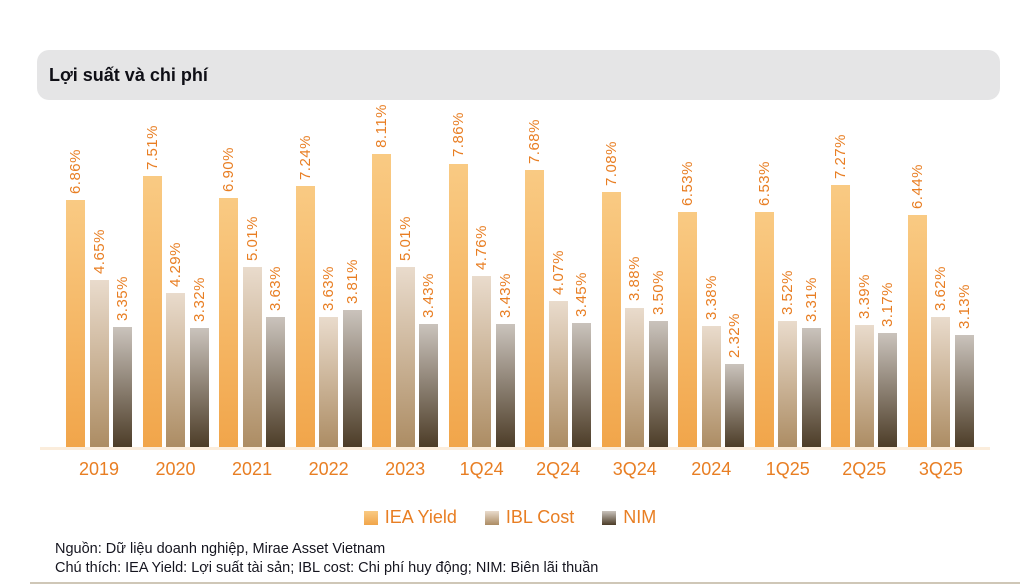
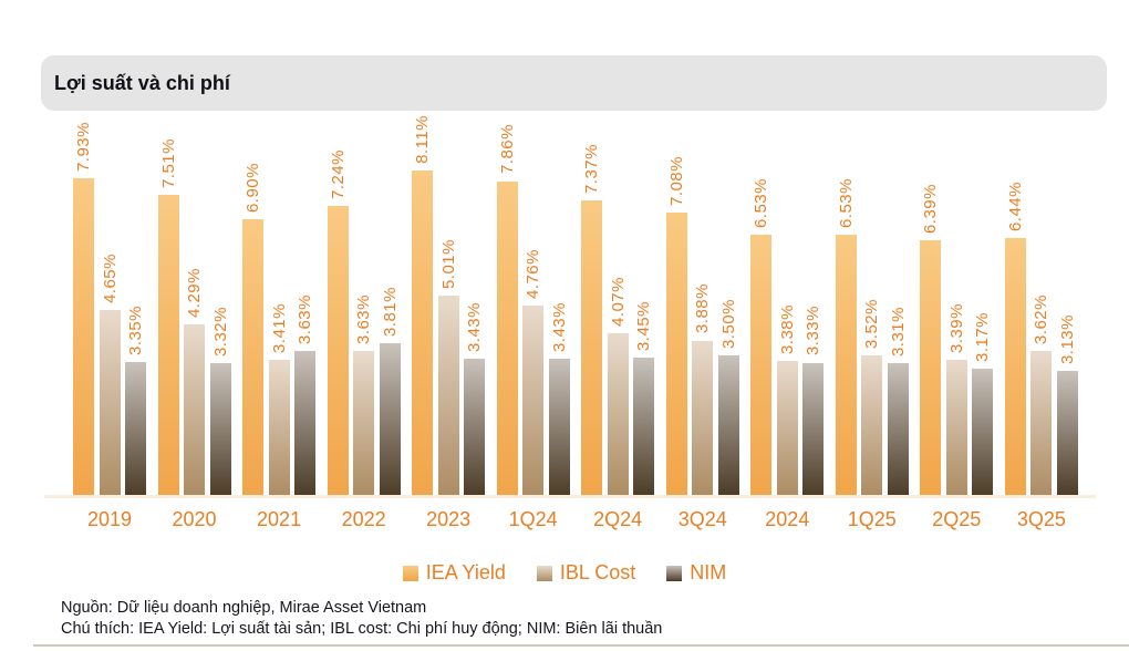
IEA Yield/2019: 6.86% -> 7.93%
IBL Cost/2021: 5.01% -> 3.41%
IEA Yield/2Q24: 7.68% -> 7.37%
NIM/2024: 2.32% -> 3.33%
IEA Yield/2Q25: 7.27% -> 6.39%
